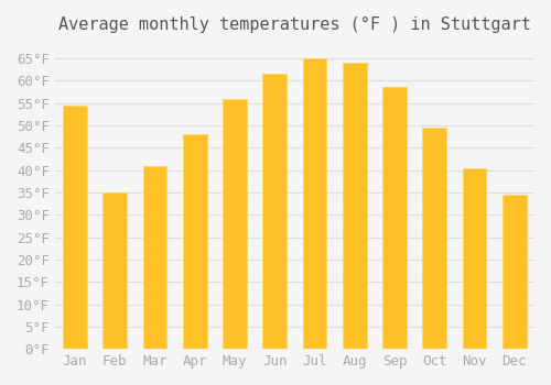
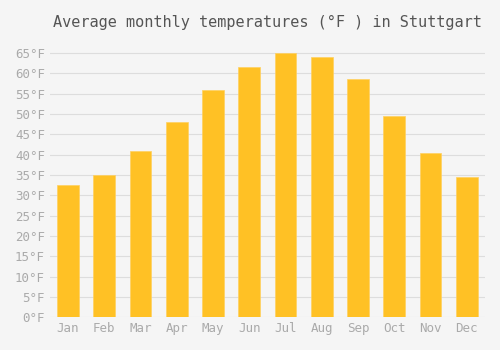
Jan: 54.5°F -> 32.5°F
